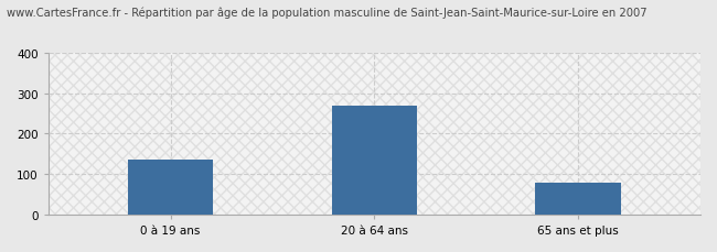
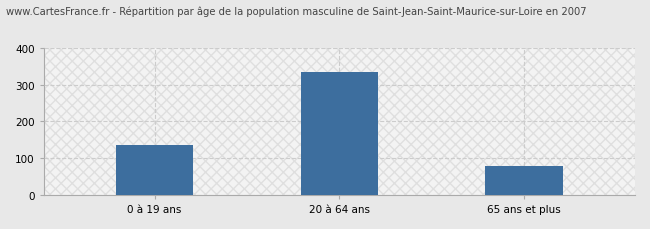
20 à 64 ans: 270 -> 335
